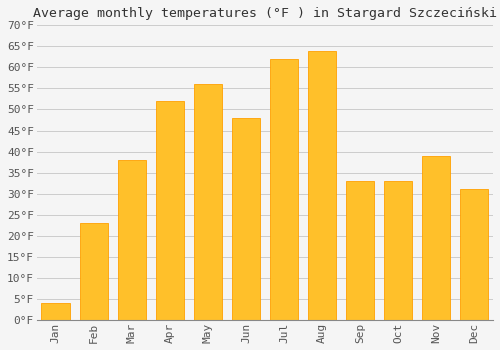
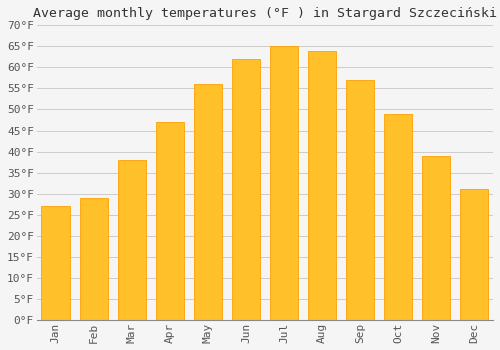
Jan: 4°F -> 27°F
Feb: 23°F -> 29°F
Apr: 52°F -> 47°F
Jun: 48°F -> 62°F
Jul: 62°F -> 65°F
Sep: 33°F -> 57°F
Oct: 33°F -> 49°F
